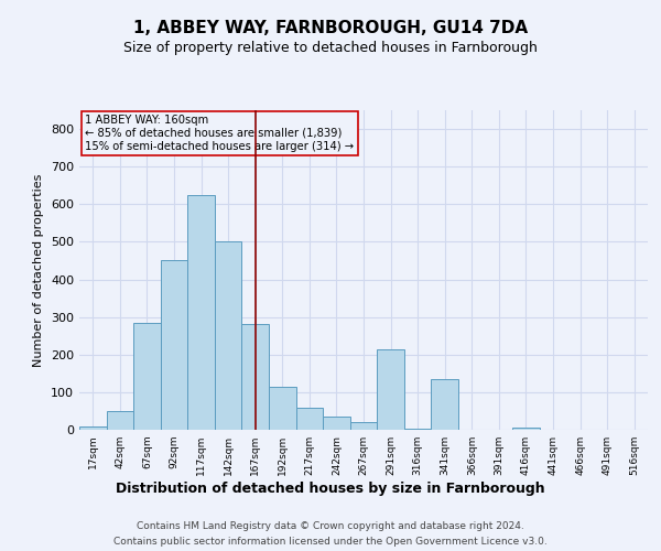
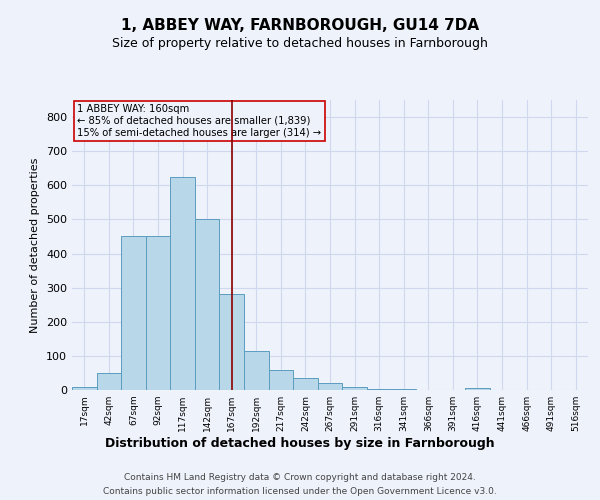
67sqm: 285 -> 450
291sqm: 215 -> 8
341sqm: 135 -> 4
